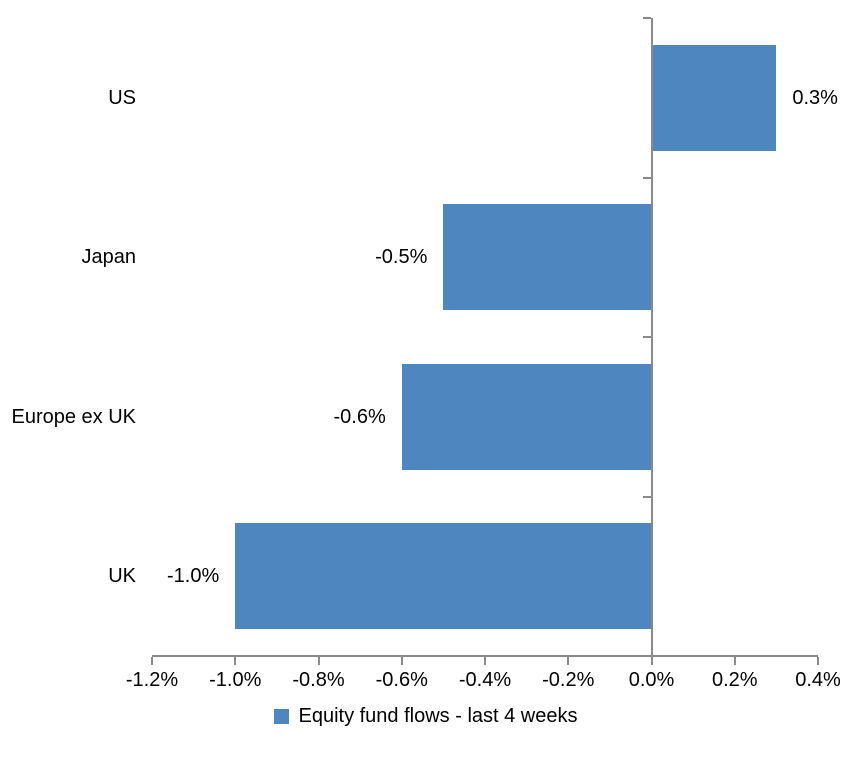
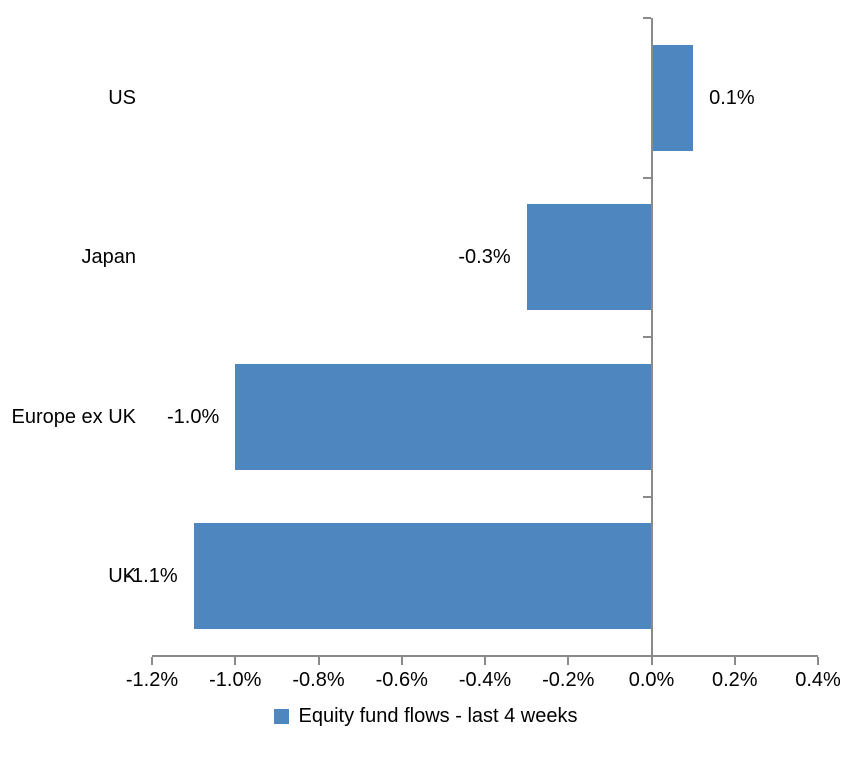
US: 0.3% -> 0.1%
Japan: -0.5% -> -0.3%
Europe ex UK: -0.6% -> -1.0%
UK: -1.0% -> -1.1%
